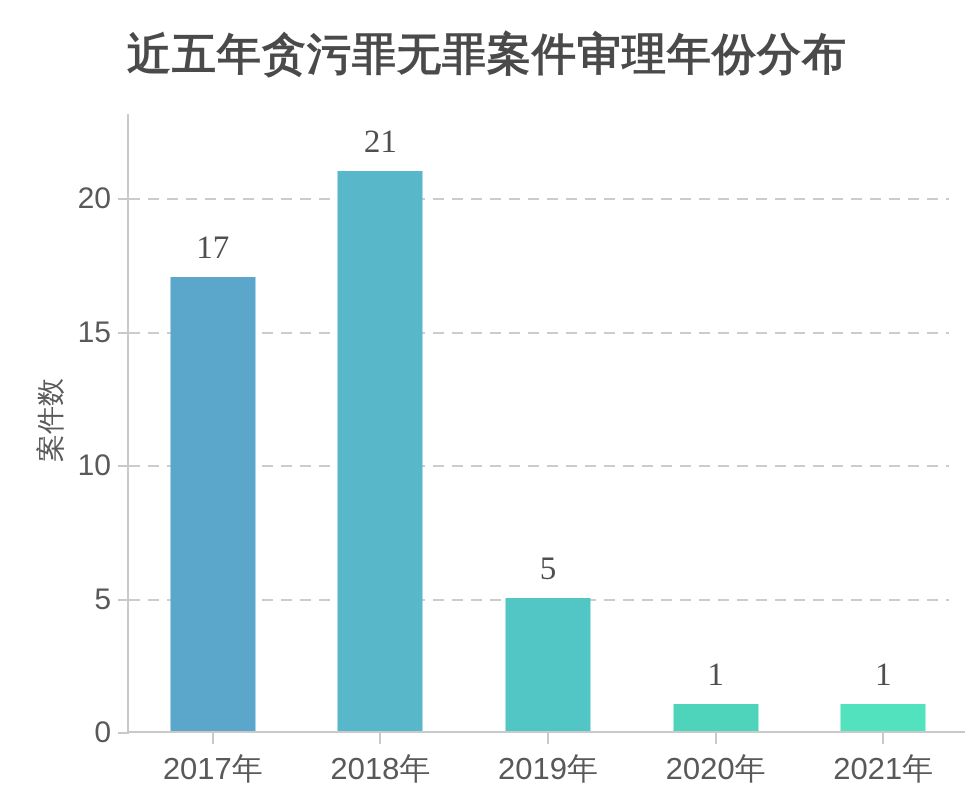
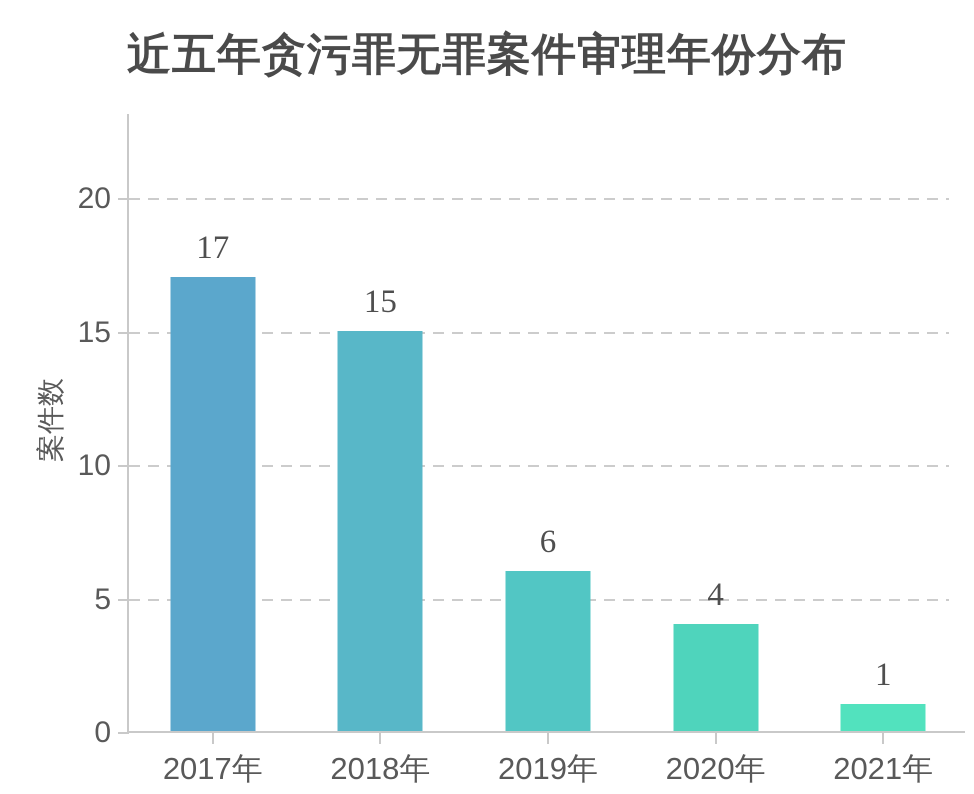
2018年: 21 -> 15
2019年: 5 -> 6
2020年: 1 -> 4
